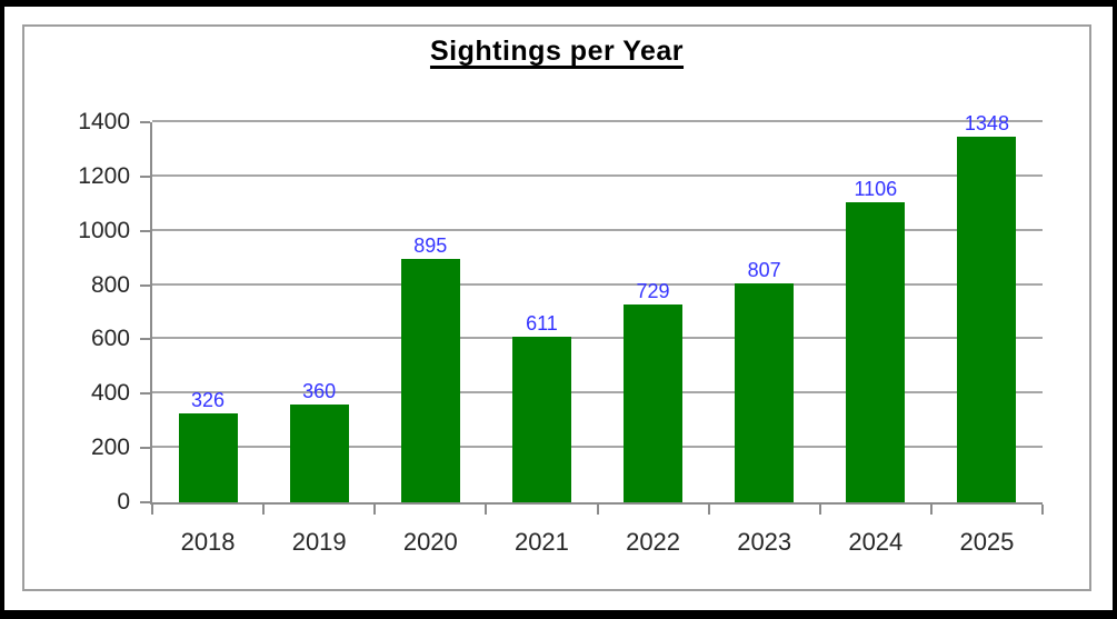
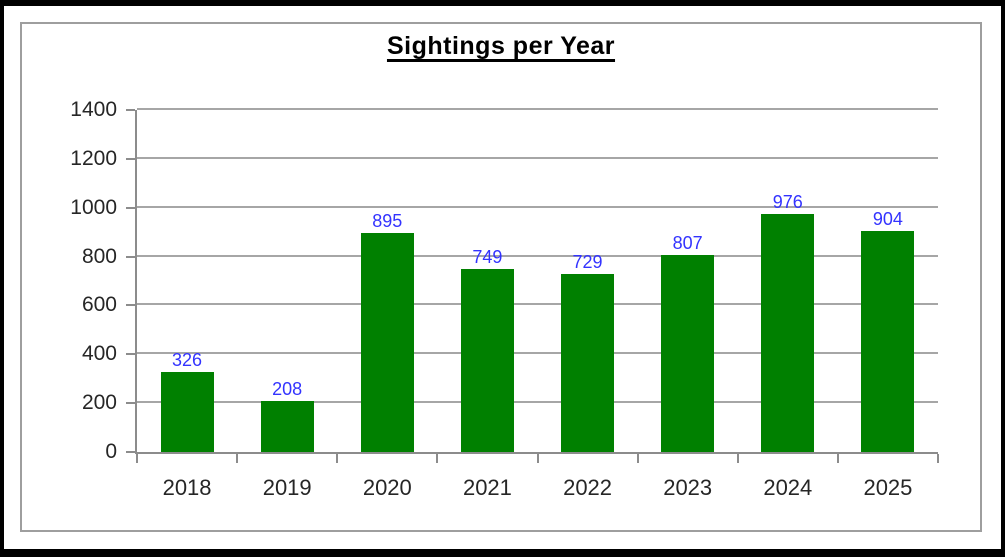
2019: 360 -> 208
2021: 611 -> 749
2024: 1106 -> 976
2025: 1348 -> 904
